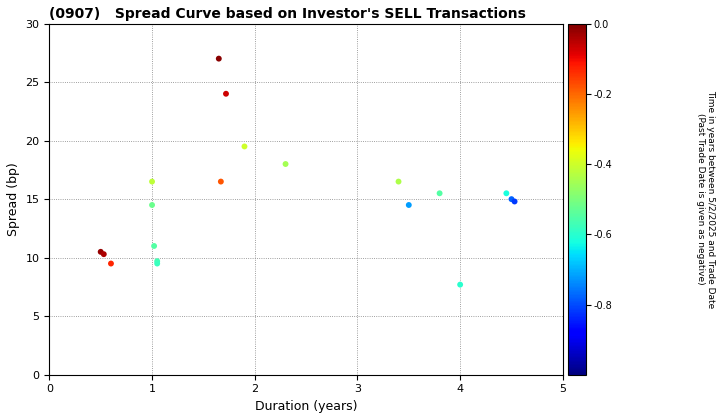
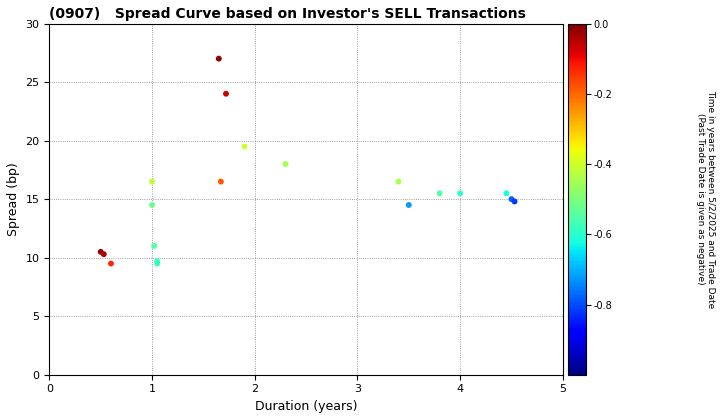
4: 7.7 -> 15.5
